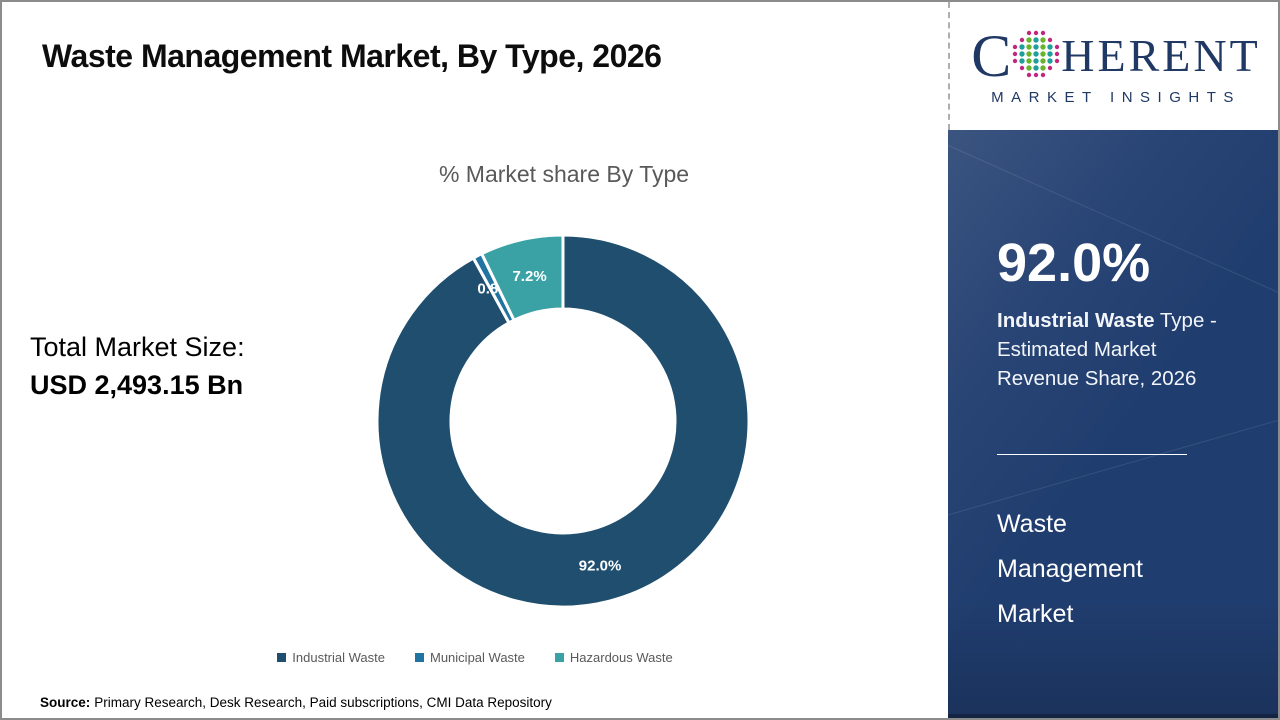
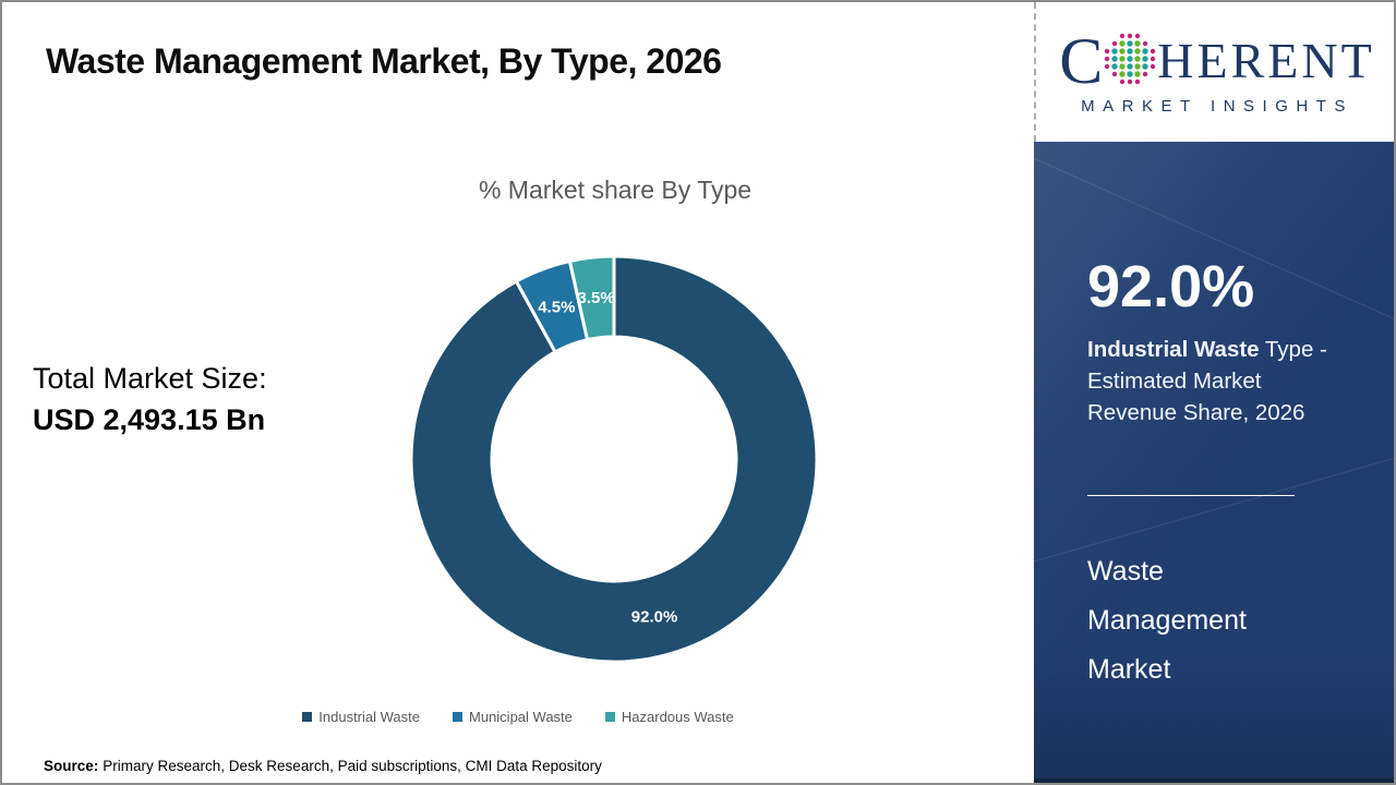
Municipal Waste: 0.8% -> 4.5%
Hazardous Waste: 7.2% -> 3.5%
